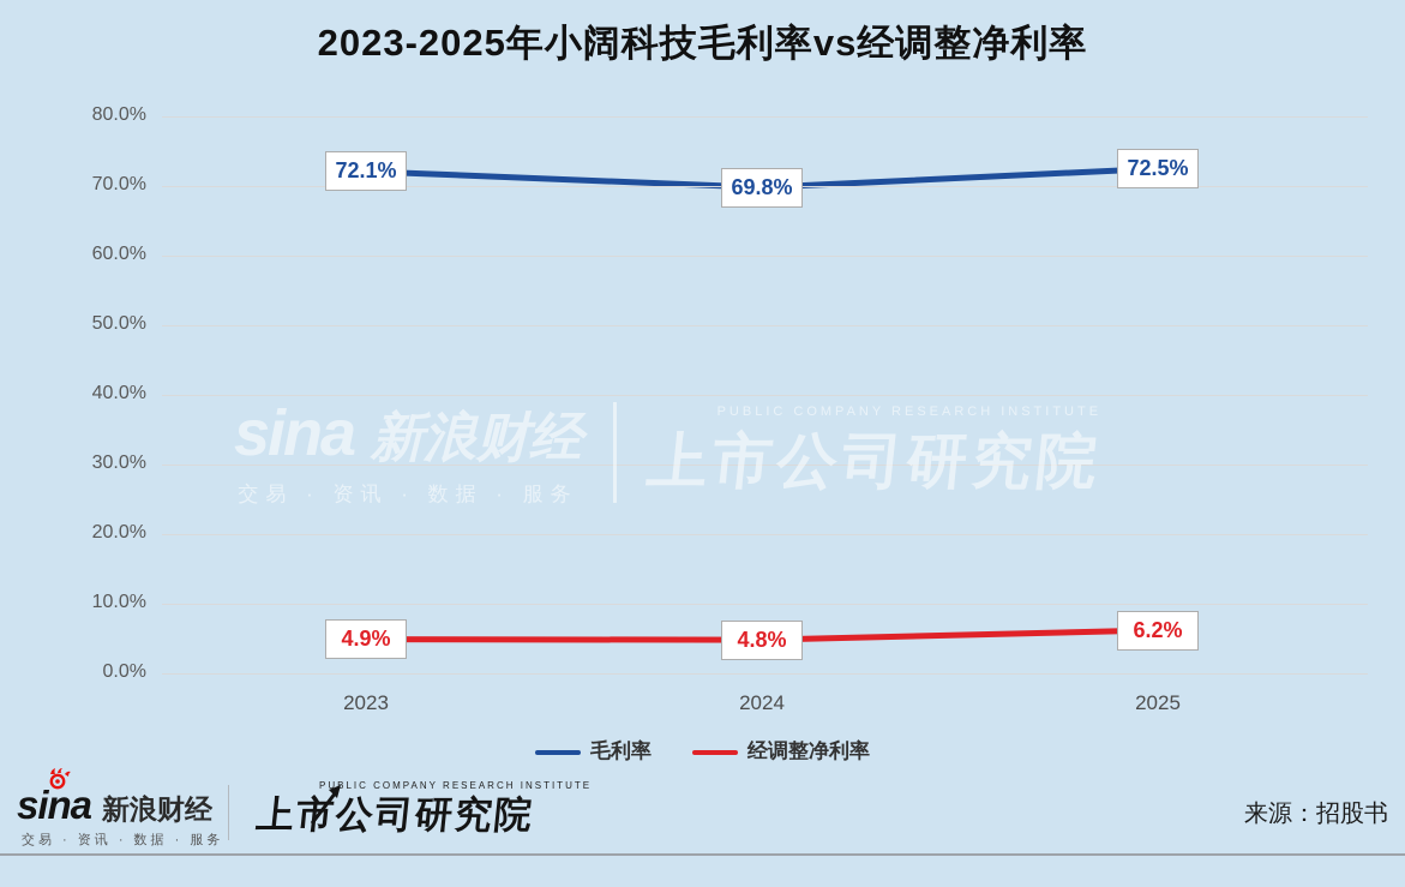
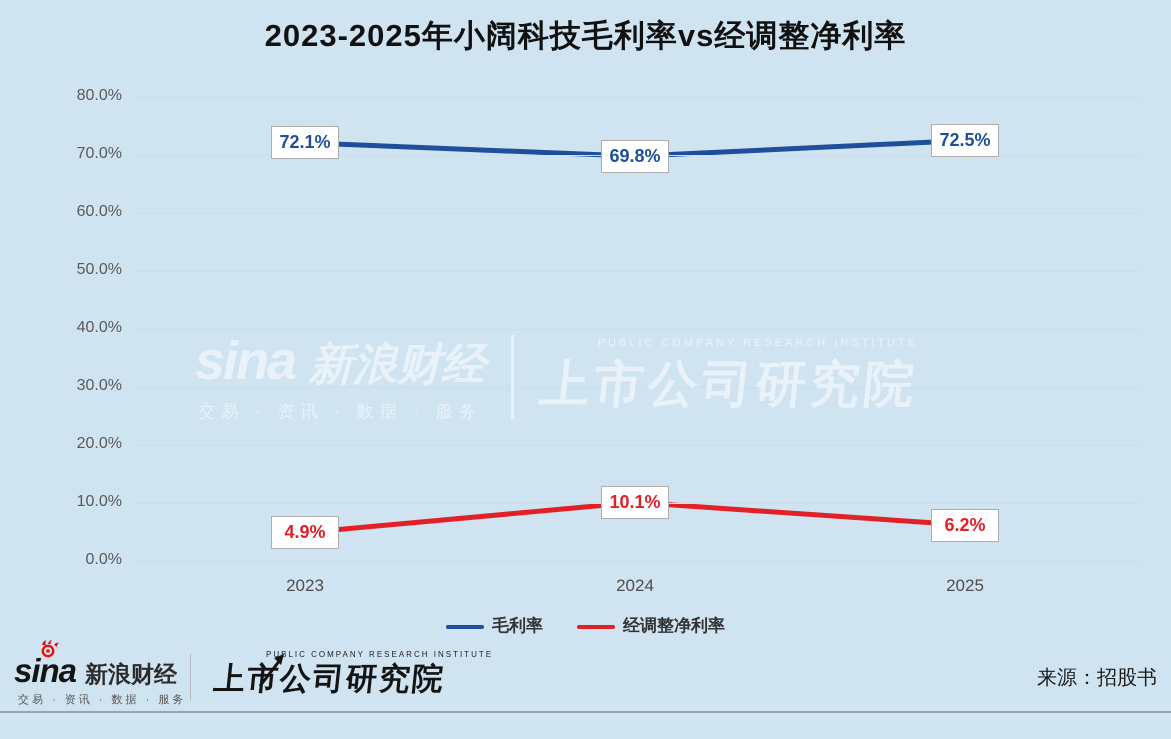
经调整净利率/2024: 4.8% -> 10.1%
